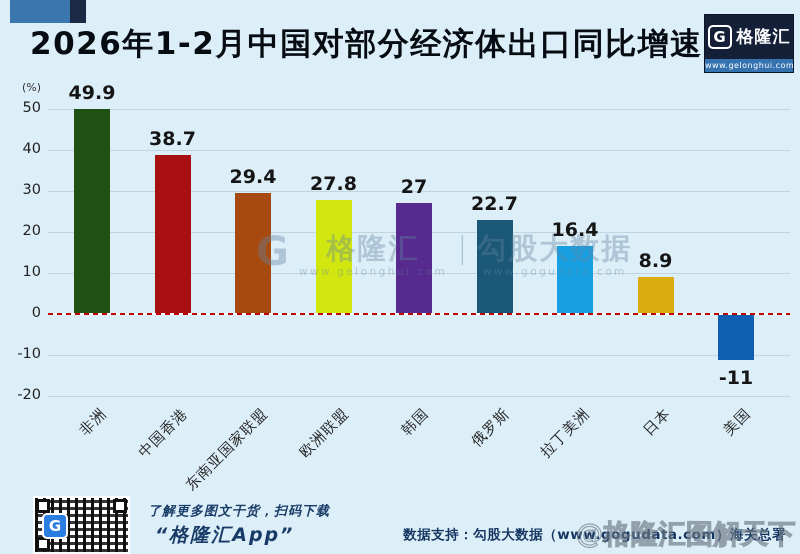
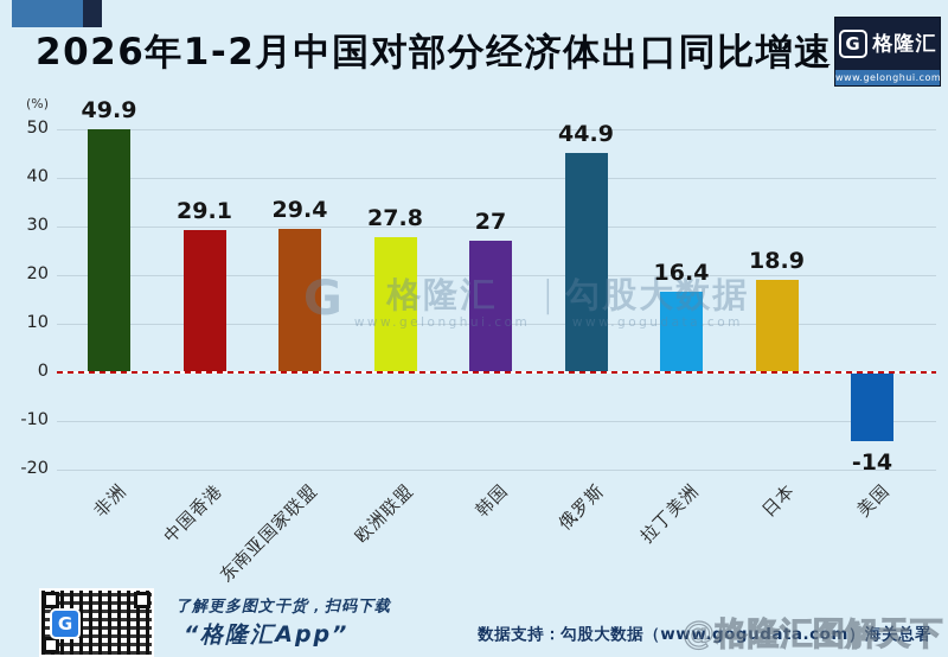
中国香港: 38.7 -> 29.1
俄罗斯: 22.7 -> 44.9
日本: 8.9 -> 18.9
美国: -11 -> -14
